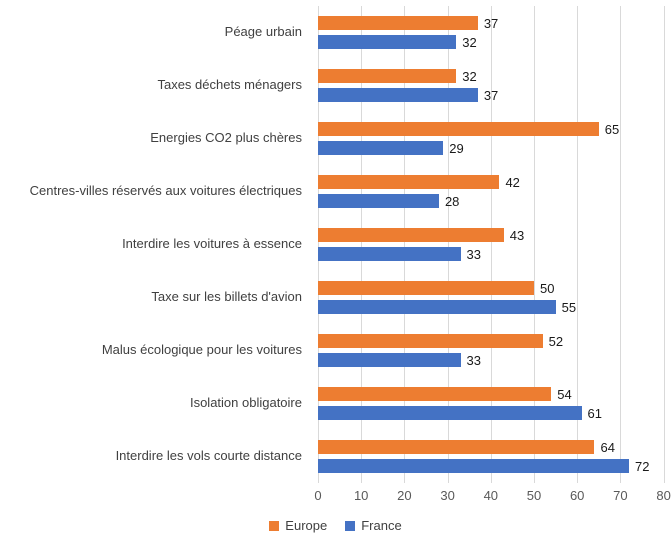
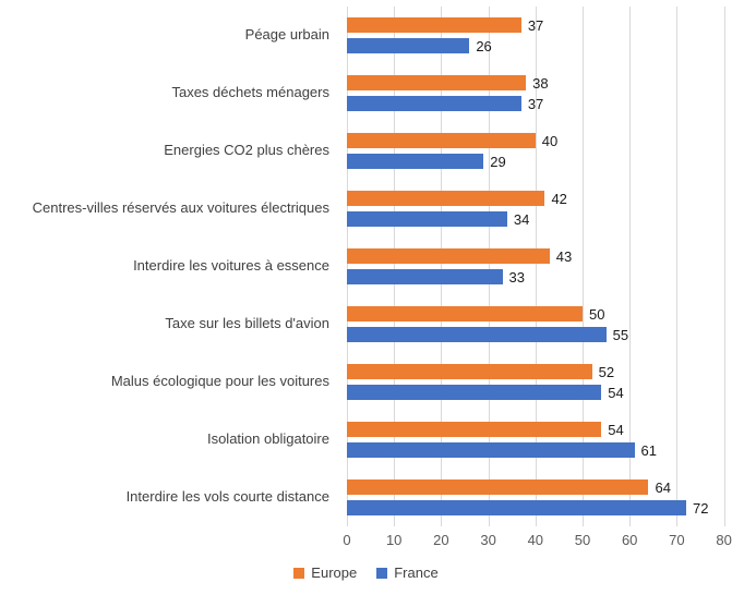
France/Péage urbain: 32 -> 26
Europe/Taxes déchets ménagers: 32 -> 38
Europe/Energies CO2 plus chères: 65 -> 40
France/Centres-villes réservés aux voitures électriques: 28 -> 34
France/Malus écologique pour les voitures: 33 -> 54
